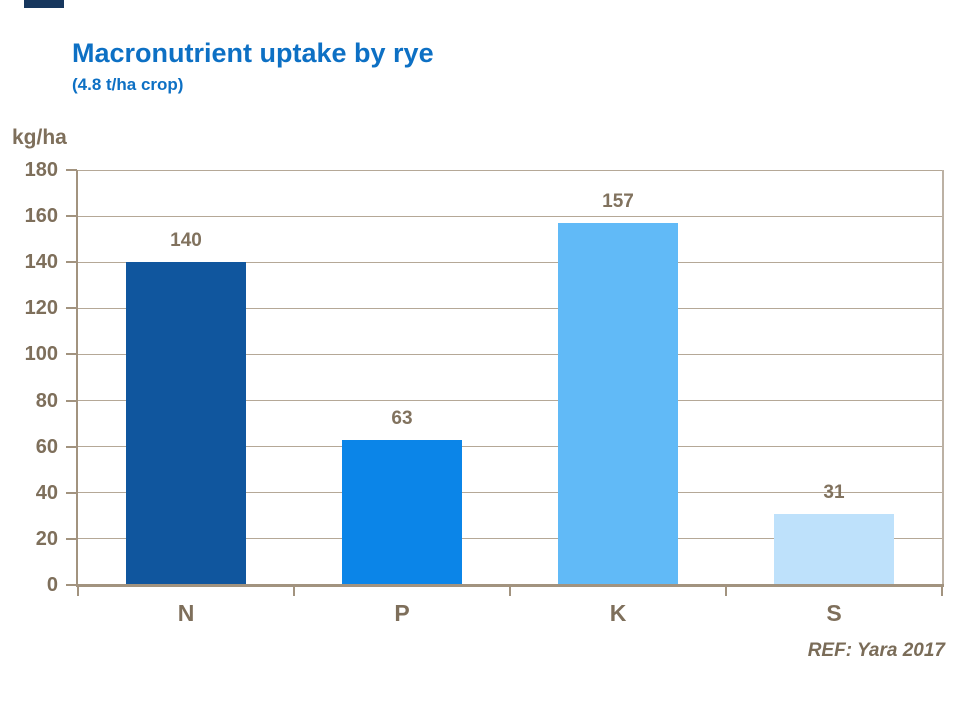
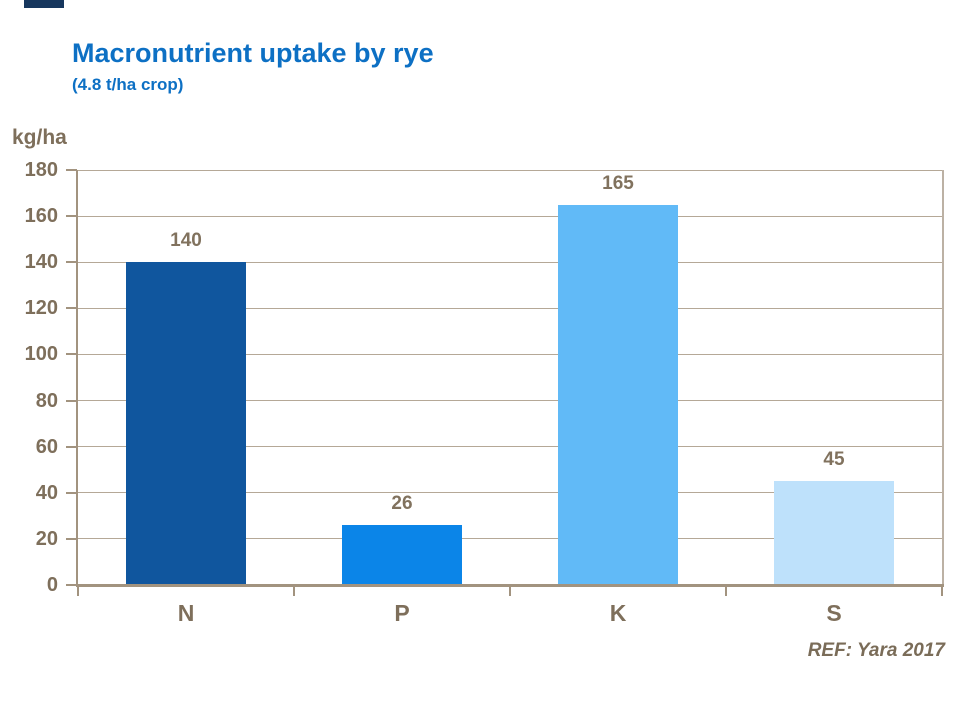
P: 63 -> 26
K: 157 -> 165
S: 31 -> 45
